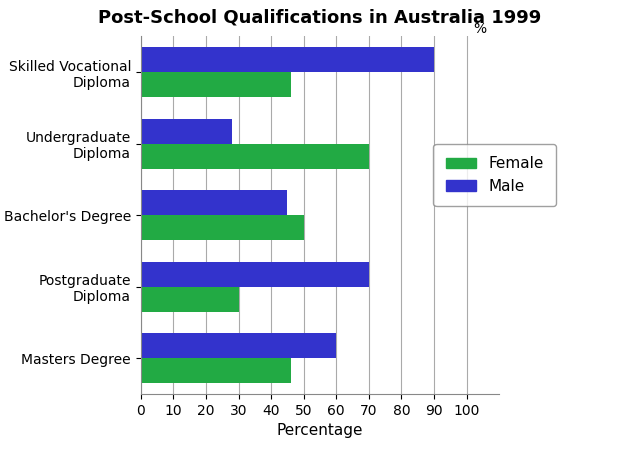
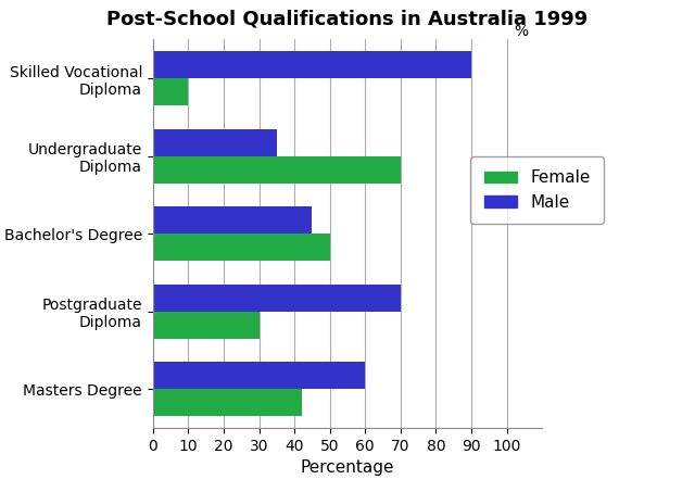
Female/Skilled Vocational Diploma: 46 -> 10
Male/Undergraduate Diploma: 28 -> 35
Female/Masters Degree: 46 -> 42
